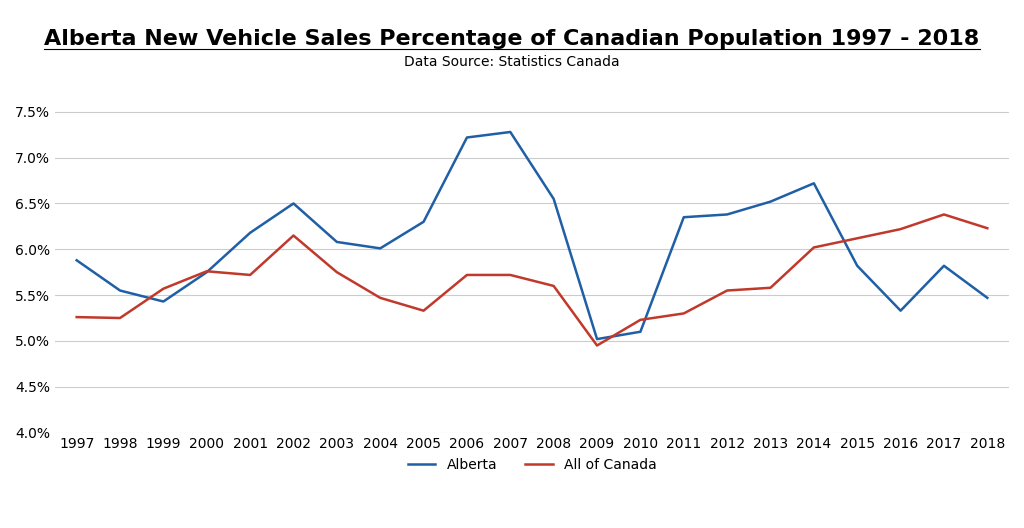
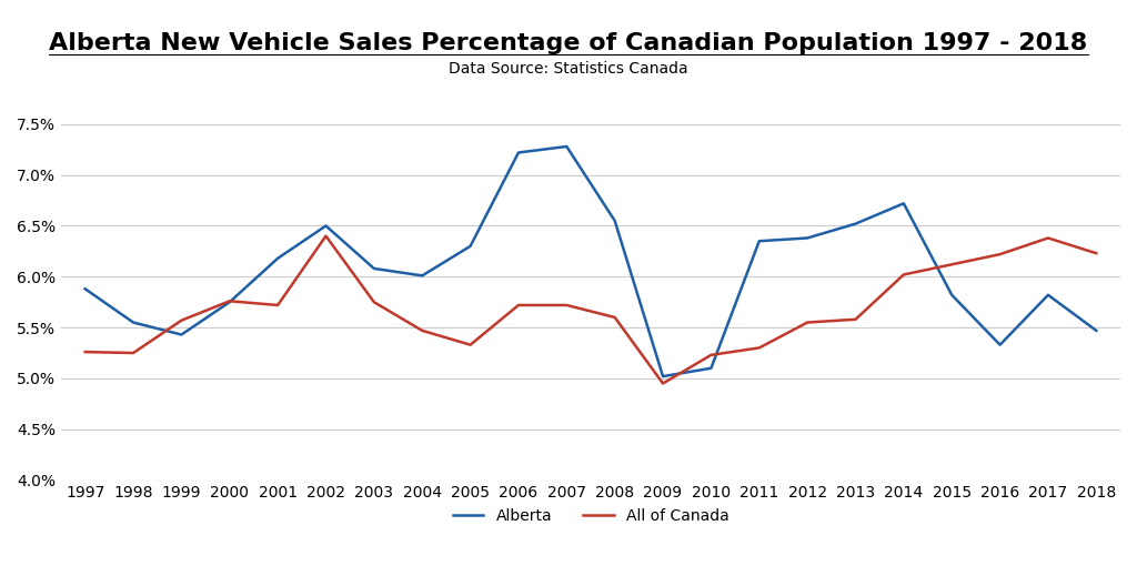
All of Canada/2002: 6.15% -> 6.40%
